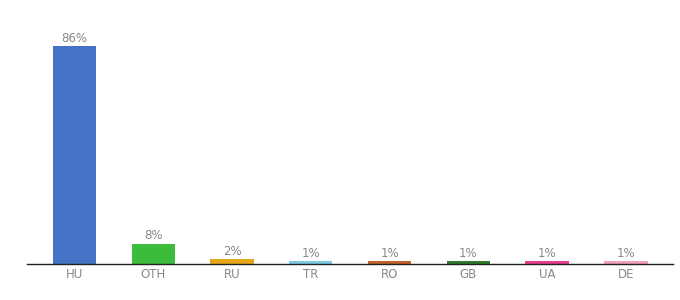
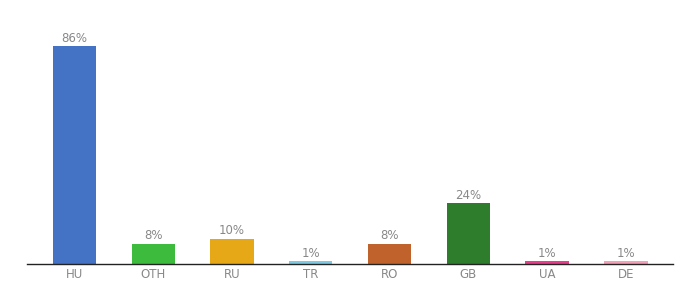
RU: 2% -> 10%
RO: 1% -> 8%
GB: 1% -> 24%
